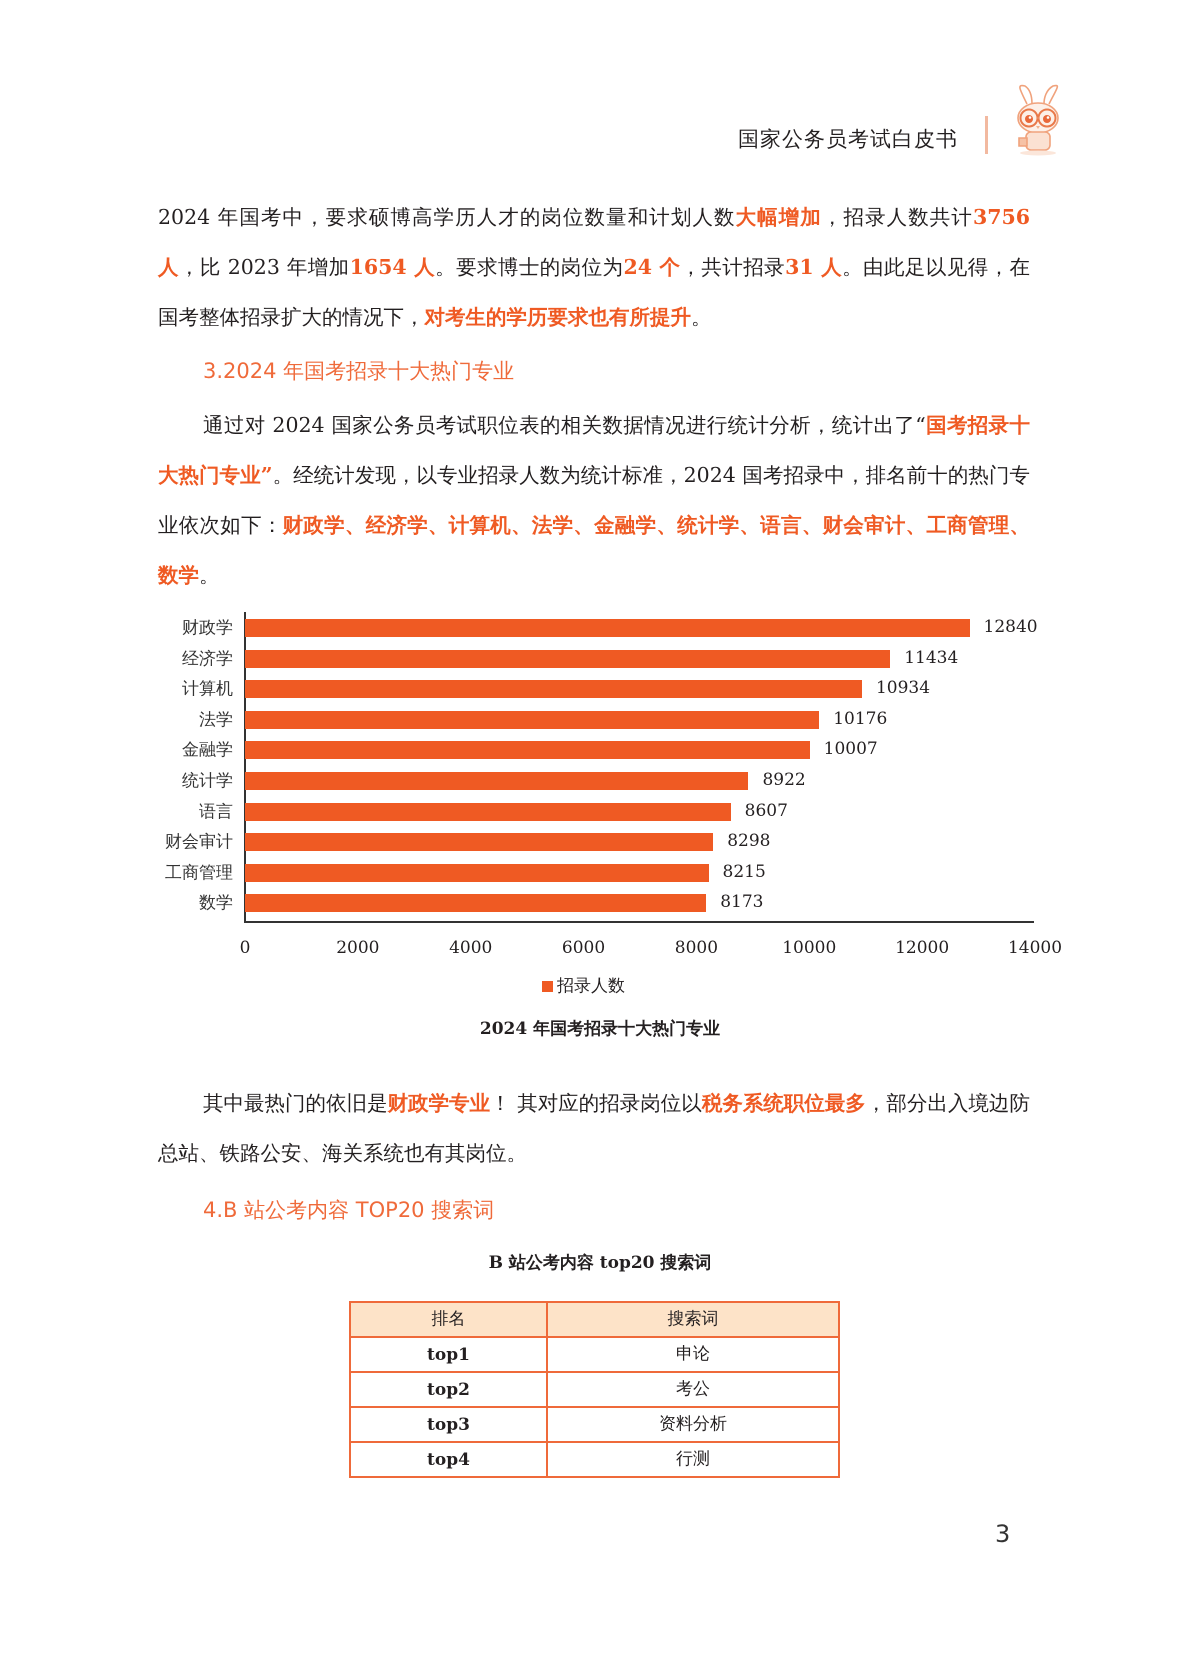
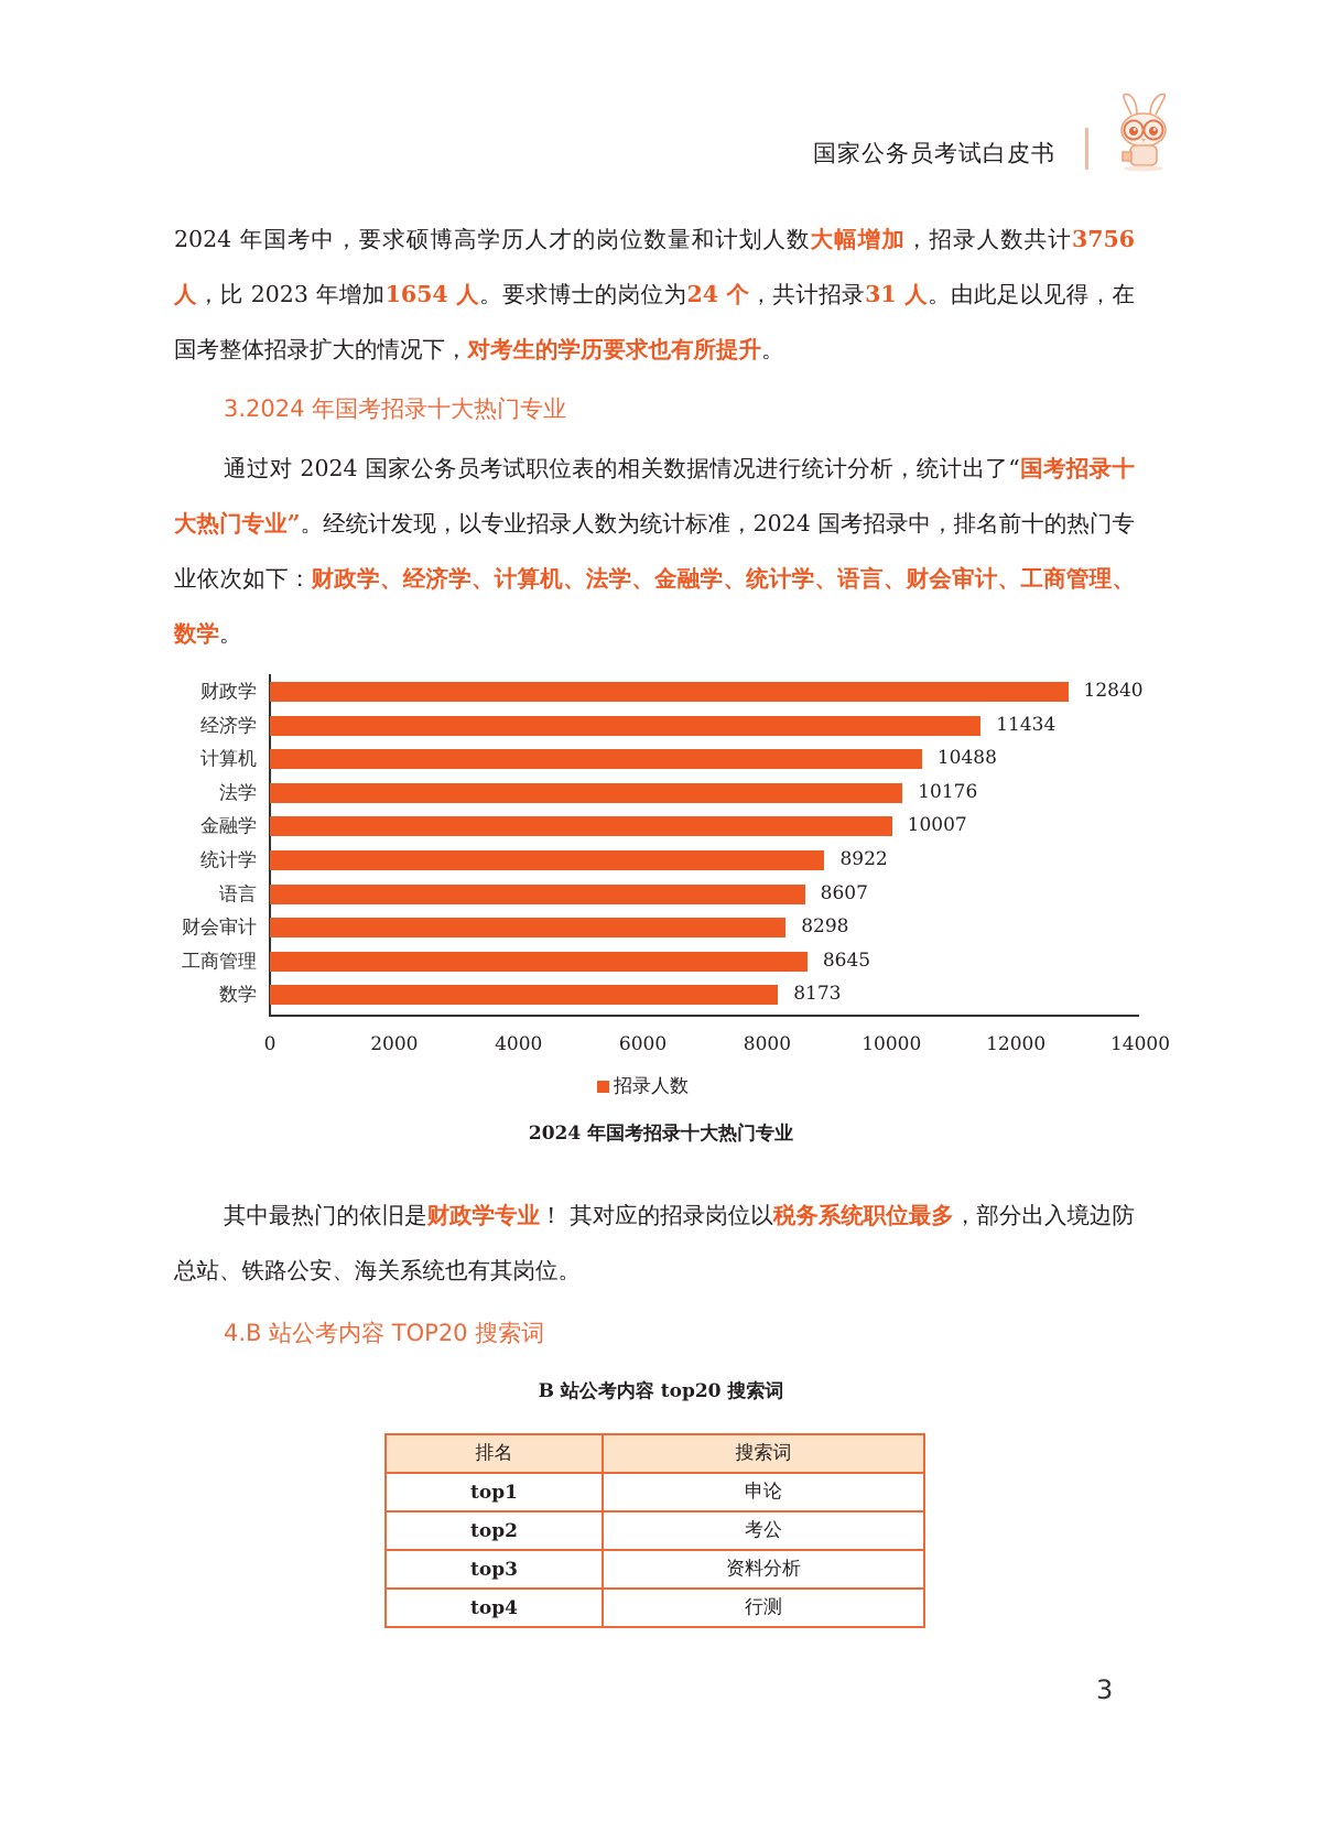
计算机: 10934 -> 10488
工商管理: 8215 -> 8645
